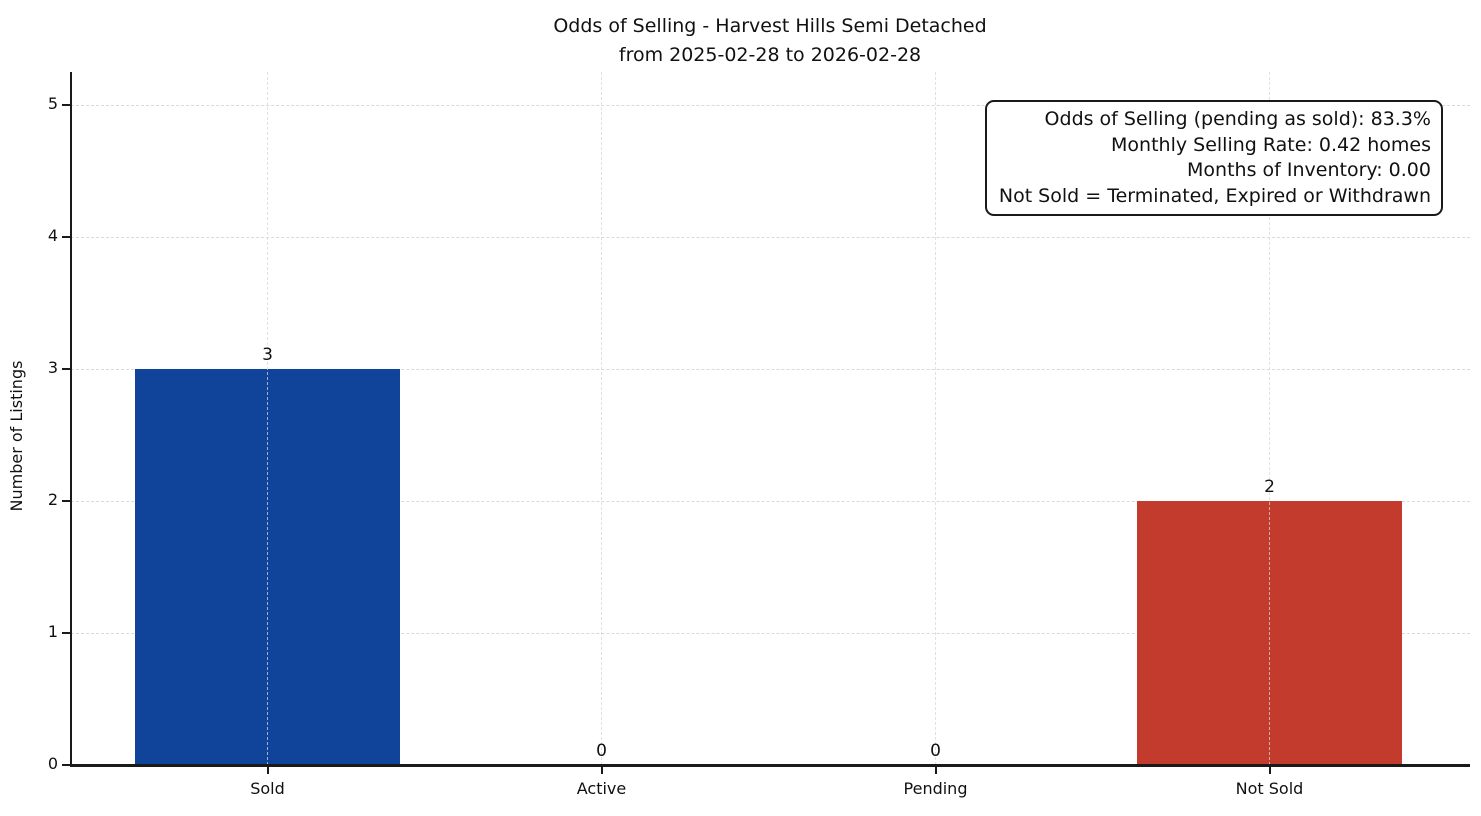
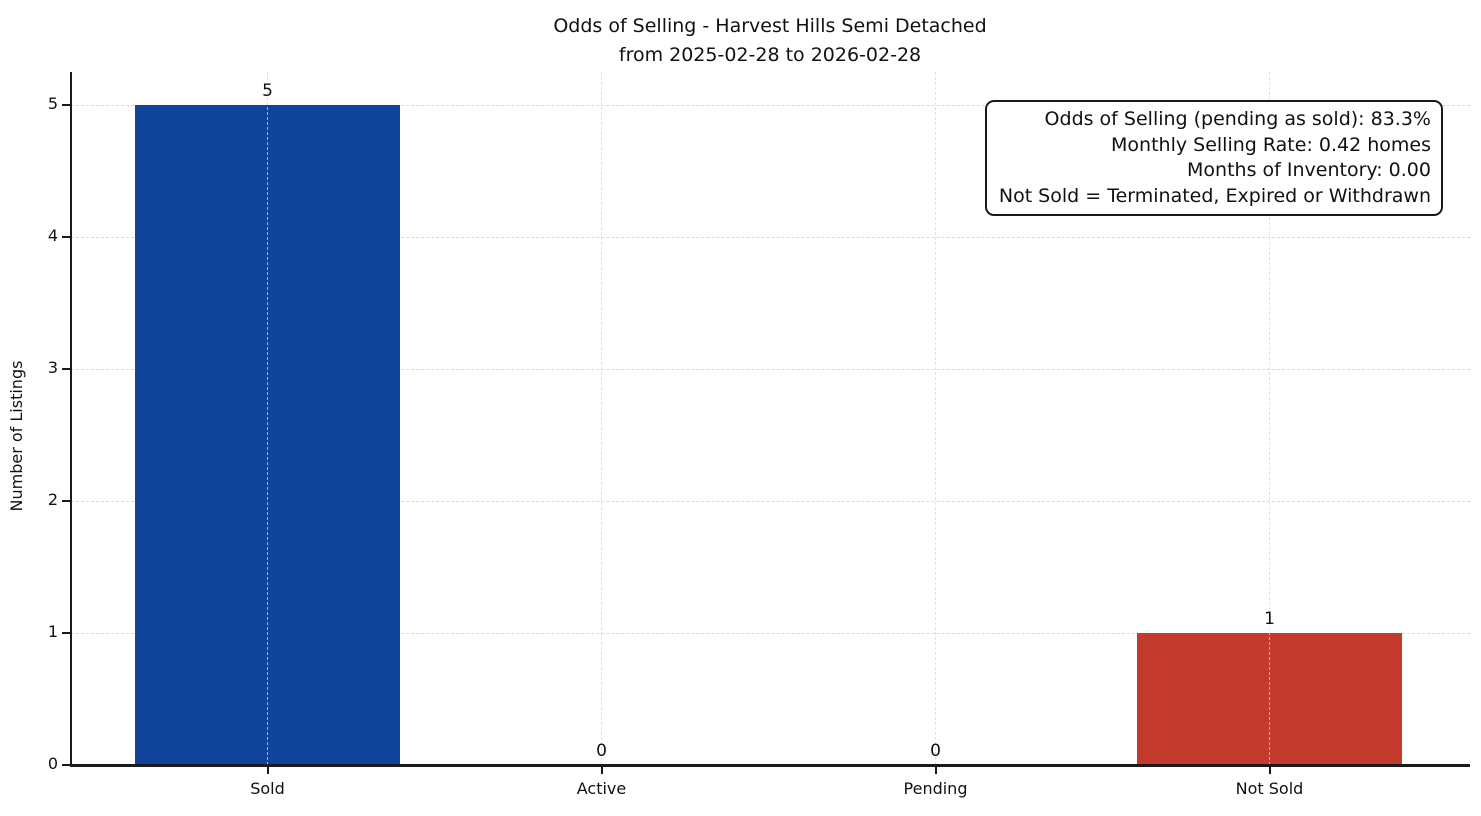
Sold: 3 -> 5
Not Sold: 2 -> 1
